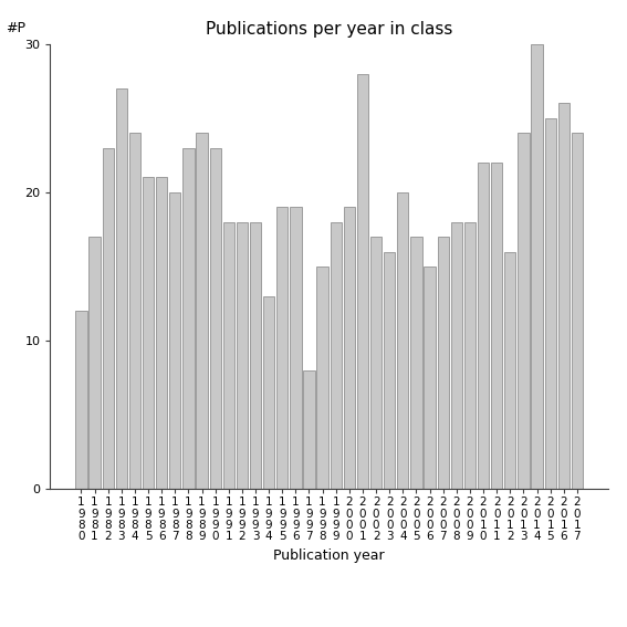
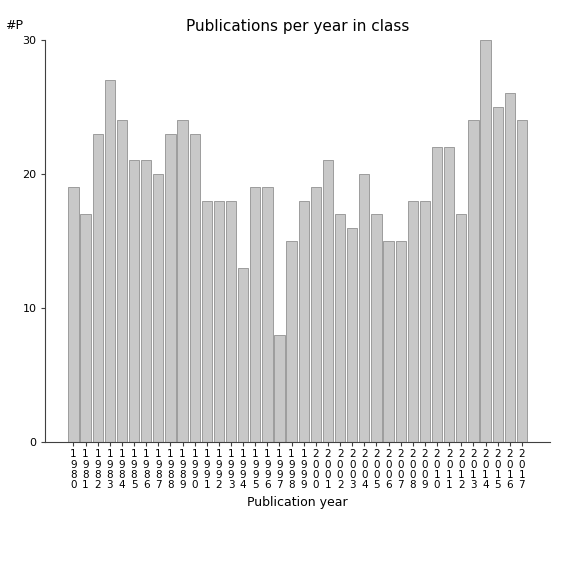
1 9 8 0: 12 -> 19
2 0 0 1: 28 -> 21
2 0 0 7: 17 -> 15
2 0 1 2: 16 -> 17
